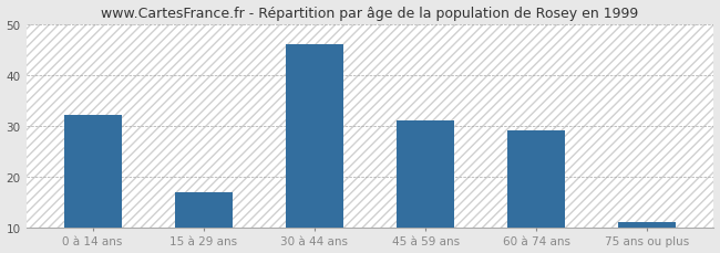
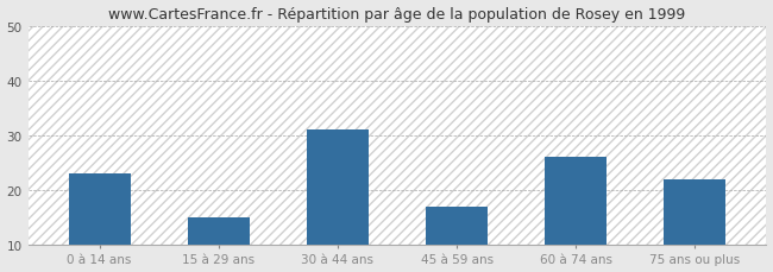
0 à 14 ans: 32 -> 23
15 à 29 ans: 17 -> 15
30 à 44 ans: 46 -> 31
45 à 59 ans: 31 -> 17
60 à 74 ans: 29 -> 26
75 ans ou plus: 11 -> 22
